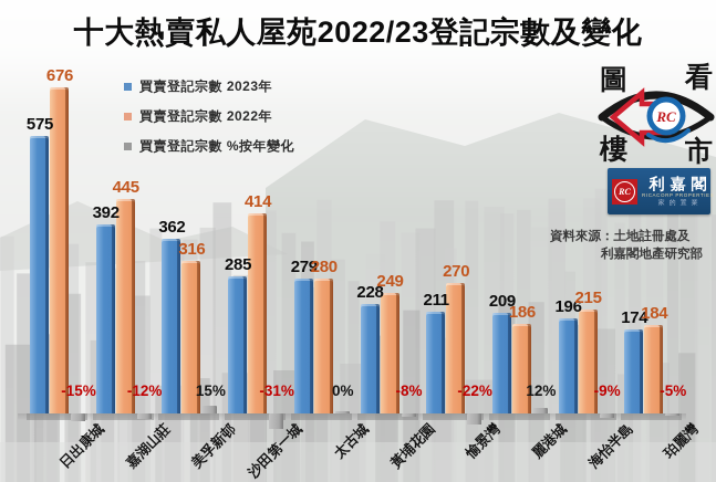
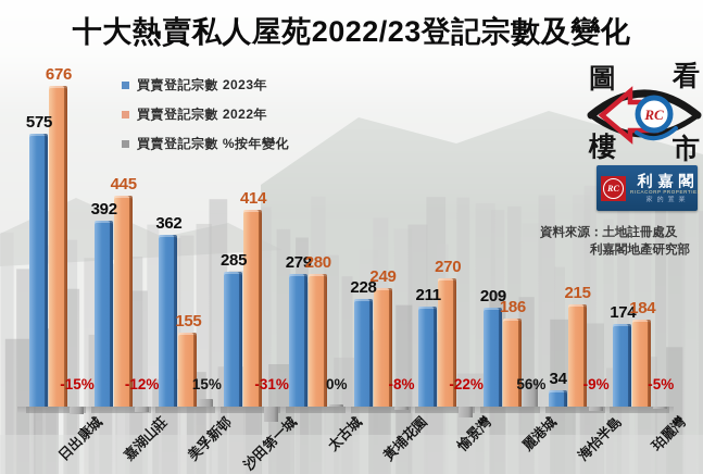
買賣登記宗數 2022年/美孚新邨: 316 -> 155
買賣登記宗數 %按年變化/麗港城: 12% -> 56%
買賣登記宗數 2023年/海怡半島: 196 -> 34
